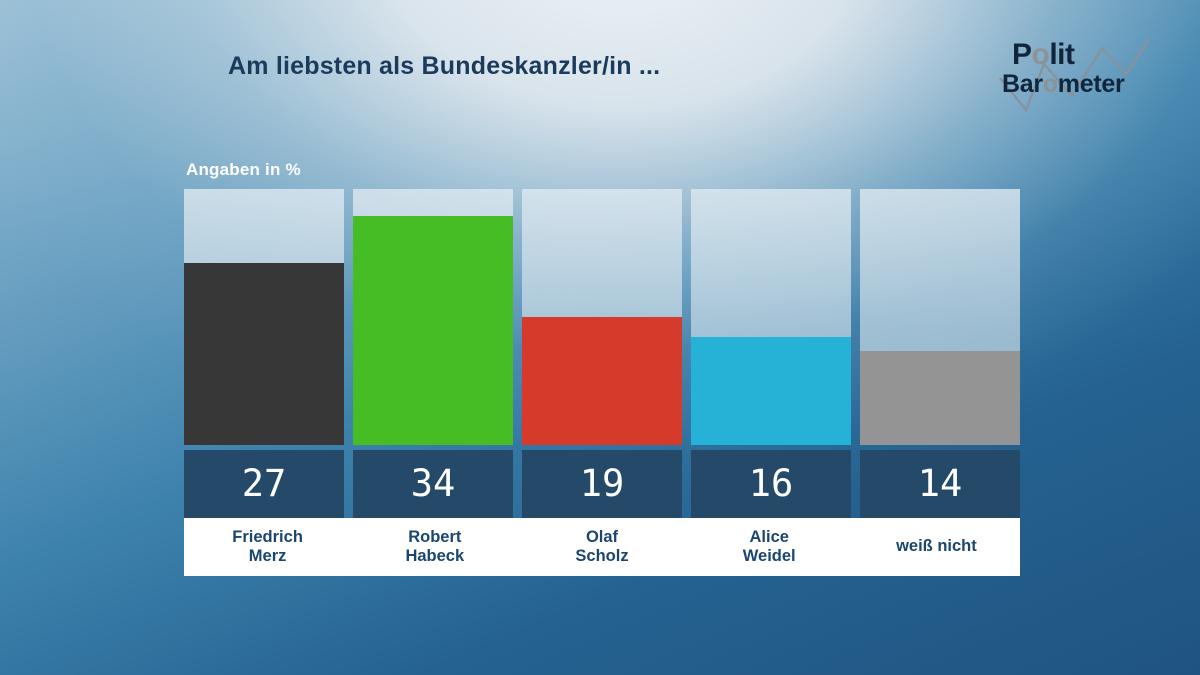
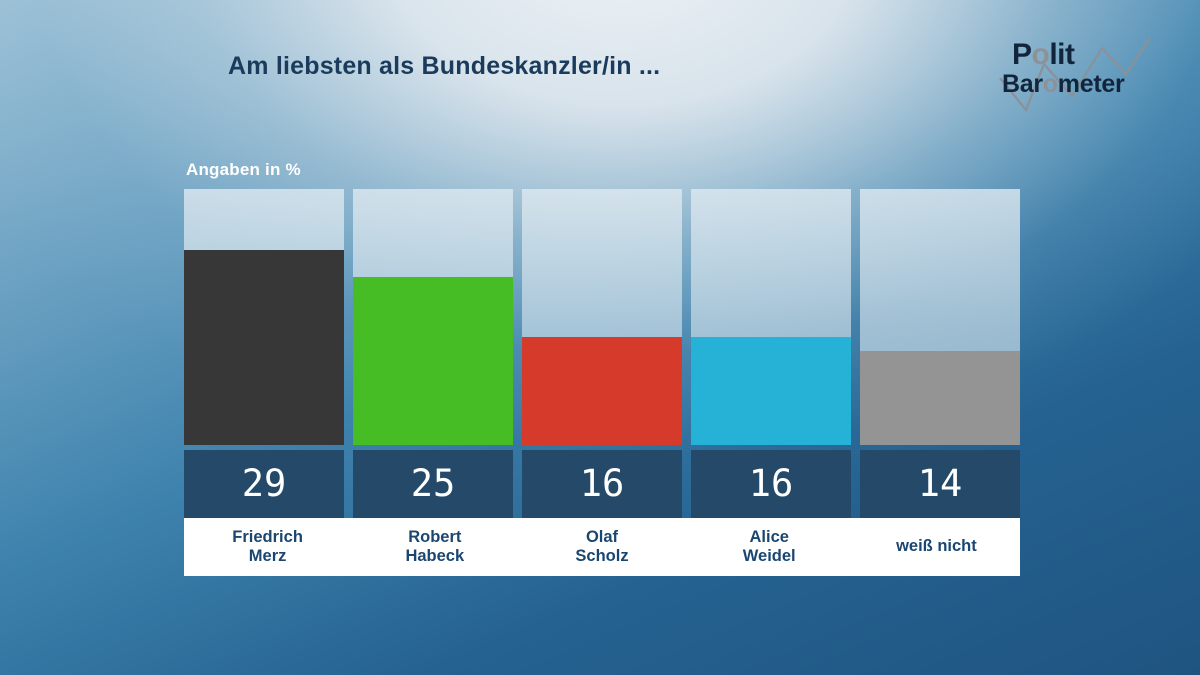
Friedrich Merz: 27 -> 29
Robert Habeck: 34 -> 25
Olaf Scholz: 19 -> 16
